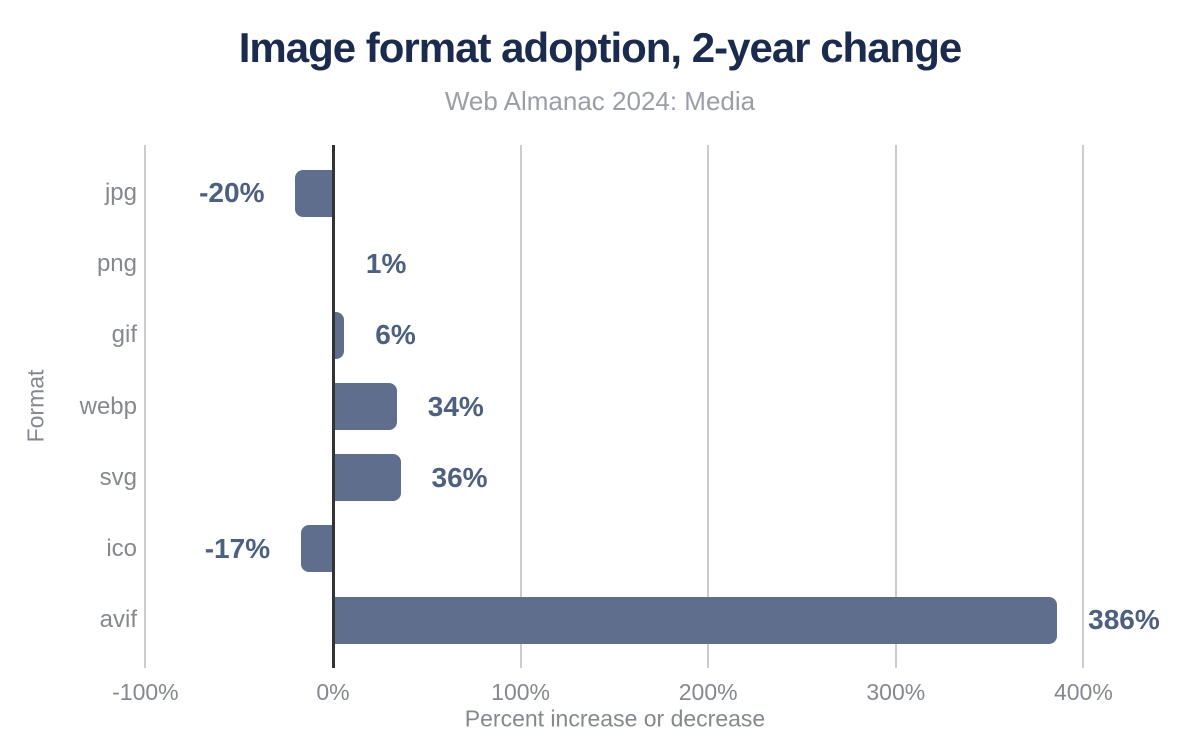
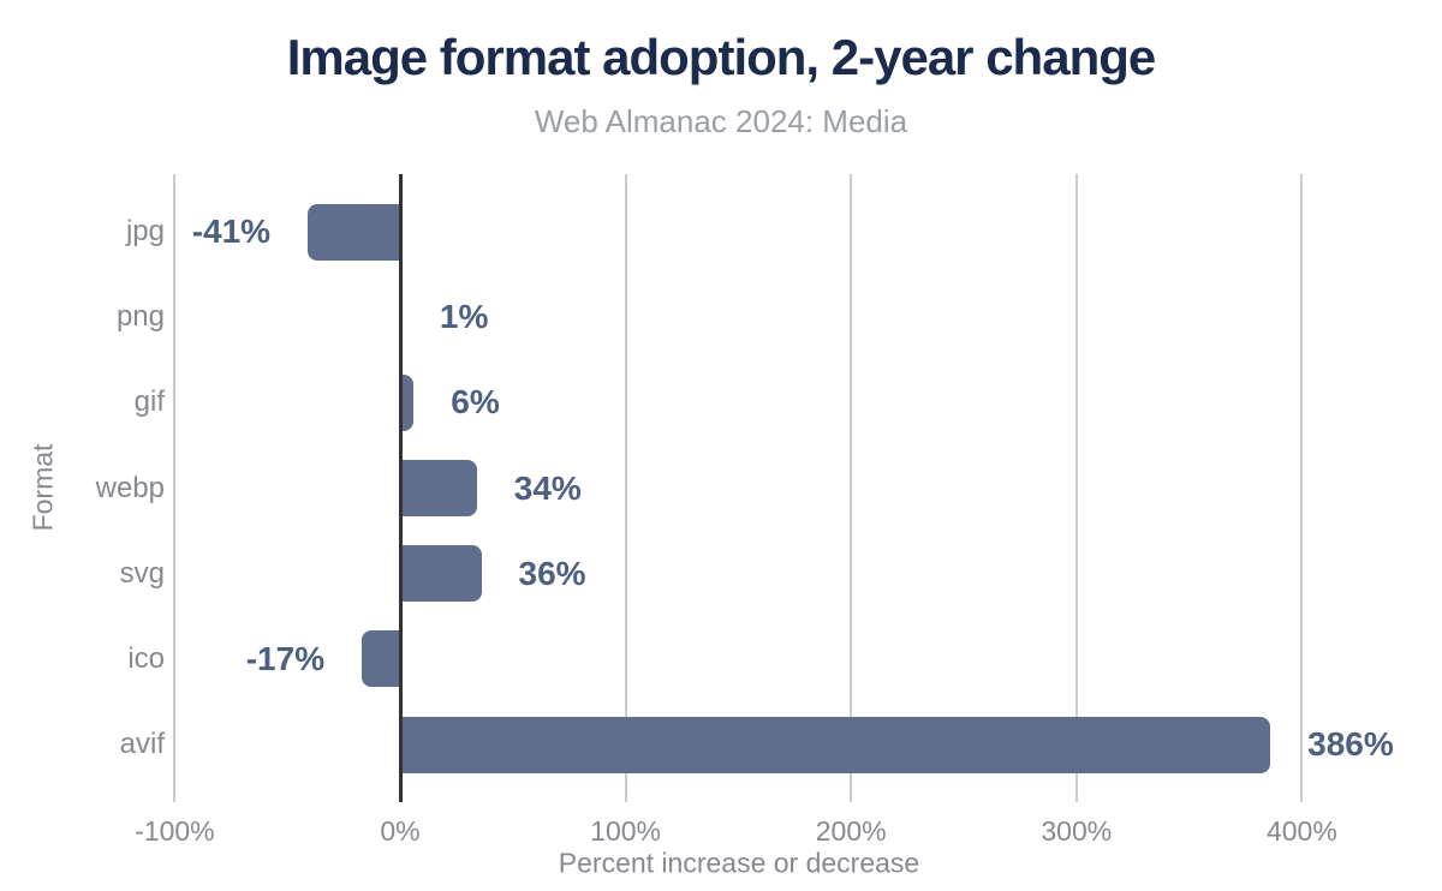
jpg: -20% -> -41%
